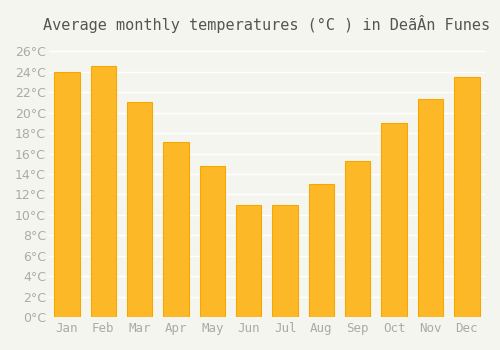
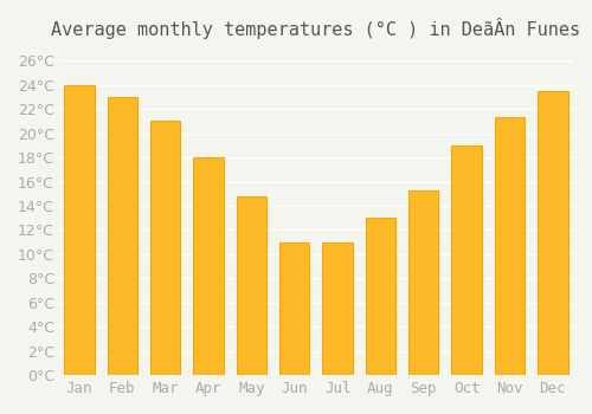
Feb: 24.6°C -> 23.0°C
Apr: 17.1°C -> 18.0°C
